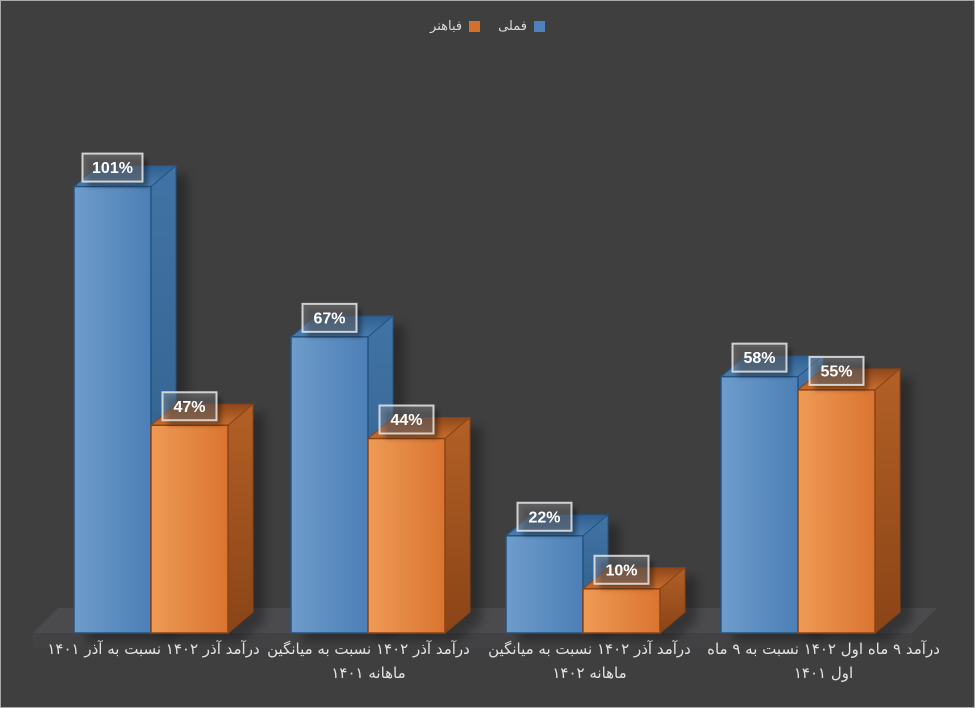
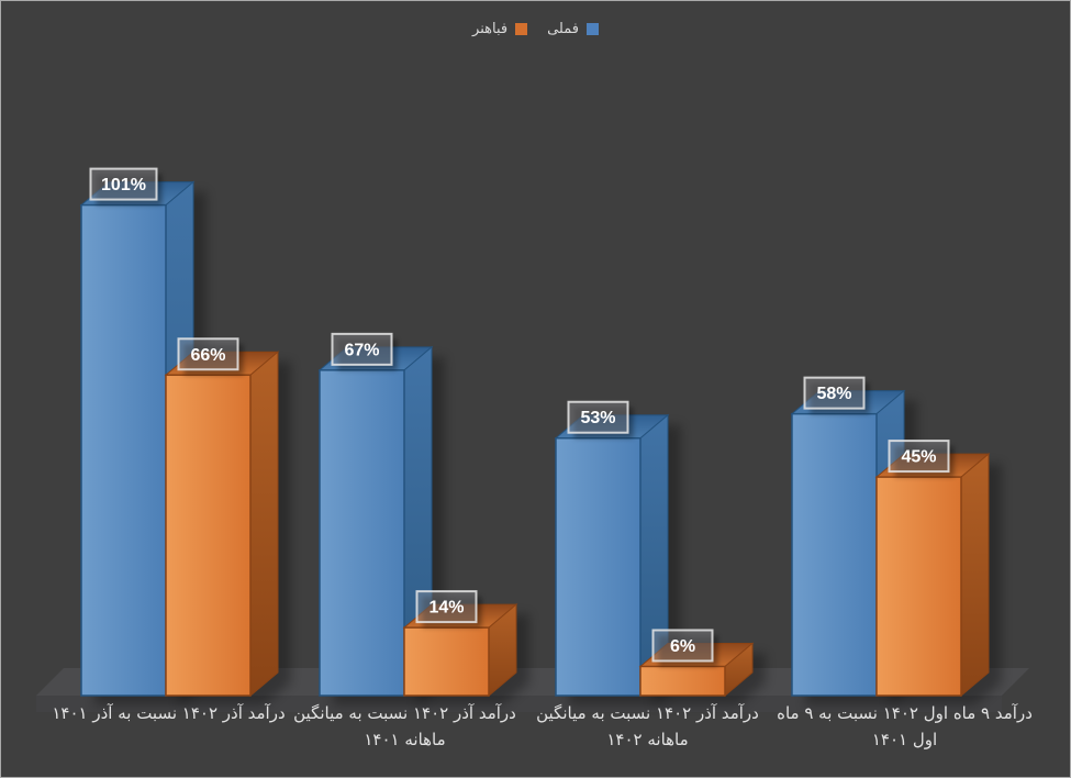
فباهنر/درآمد آذر ۱۴۰۲ نسبت به آذر ۱۴۰۱: 47% -> 66%
فباهنر/درآمد آذر ۱۴۰۲ نسبت به میانگین ماهانه ۱۴۰۱: 44% -> 14%
فملی/درآمد آذر ۱۴۰۲ نسبت به میانگین ماهانه ۱۴۰۲: 22% -> 53%
فباهنر/درآمد آذر ۱۴۰۲ نسبت به میانگین ماهانه ۱۴۰۲: 10% -> 6%
فباهنر/درآمد ۹ ماه اول ۱۴۰۲ نسبت به ۹ ماه اول ۱۴۰۱: 55% -> 45%
